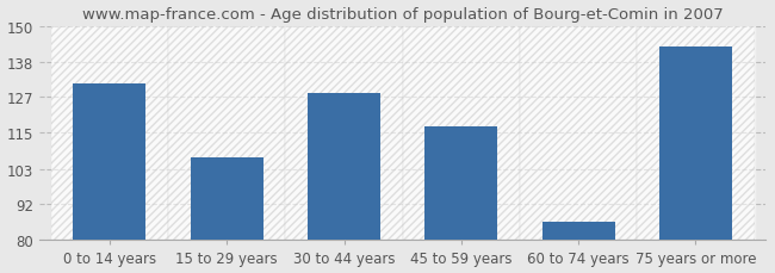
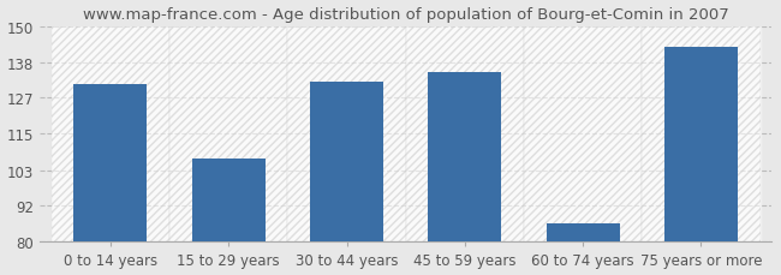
30 to 44 years: 128 -> 132
45 to 59 years: 117 -> 135
